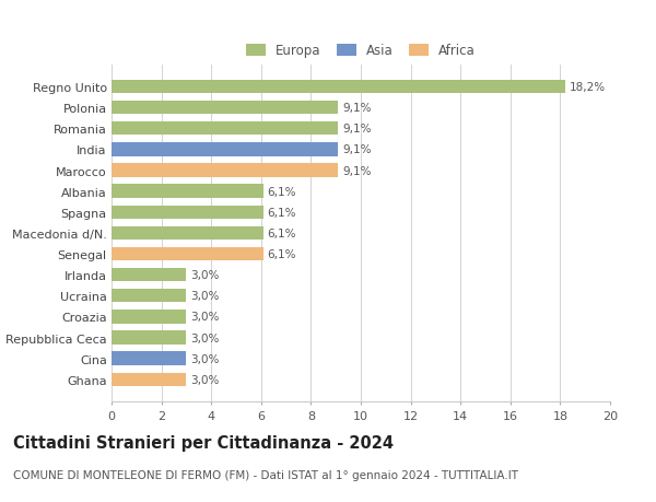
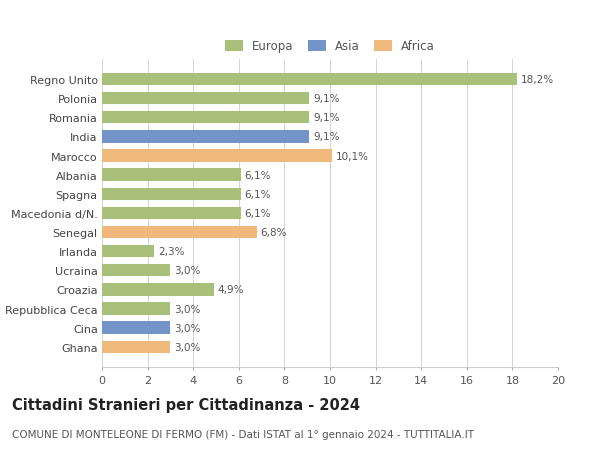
Marocco: 9,1% -> 10,1%
Senegal: 6,1% -> 6,8%
Irlanda: 3,0% -> 2,3%
Croazia: 3,0% -> 4,9%
